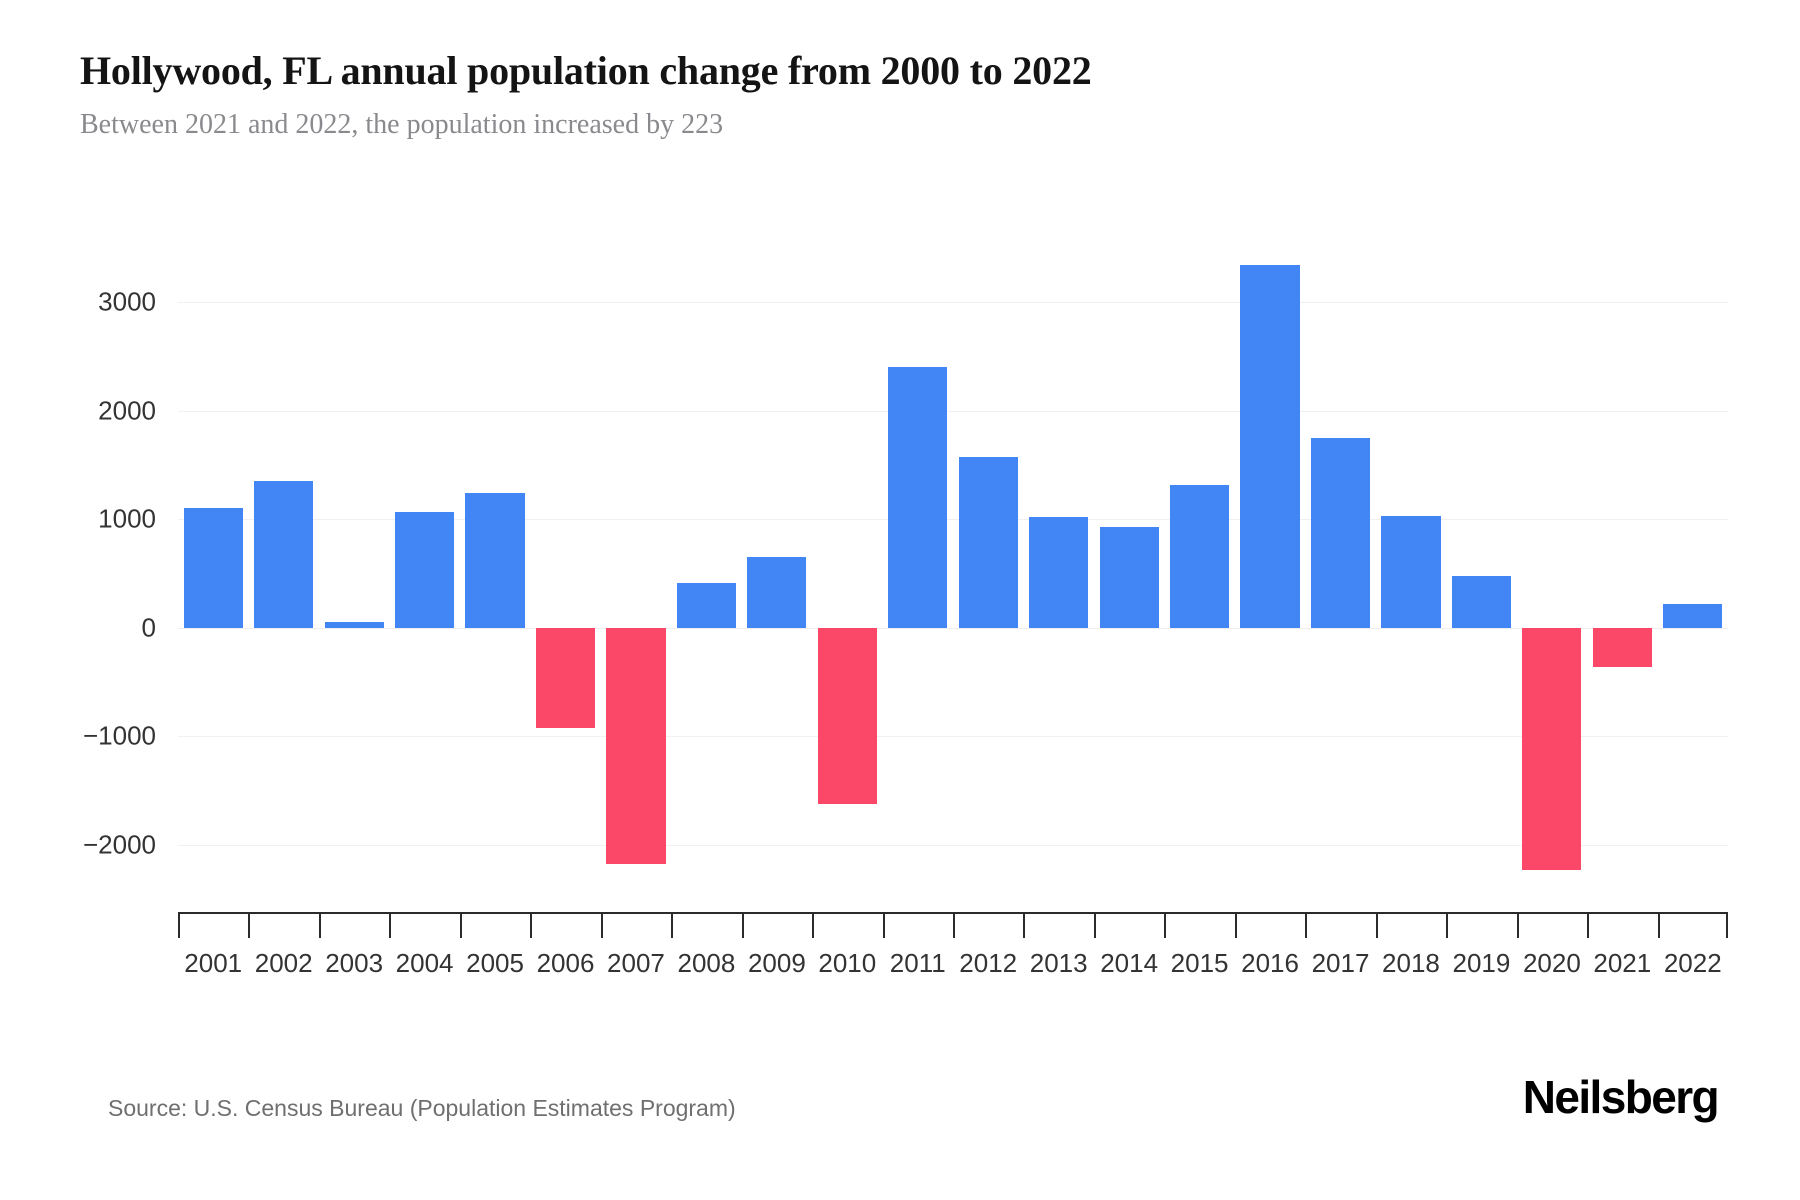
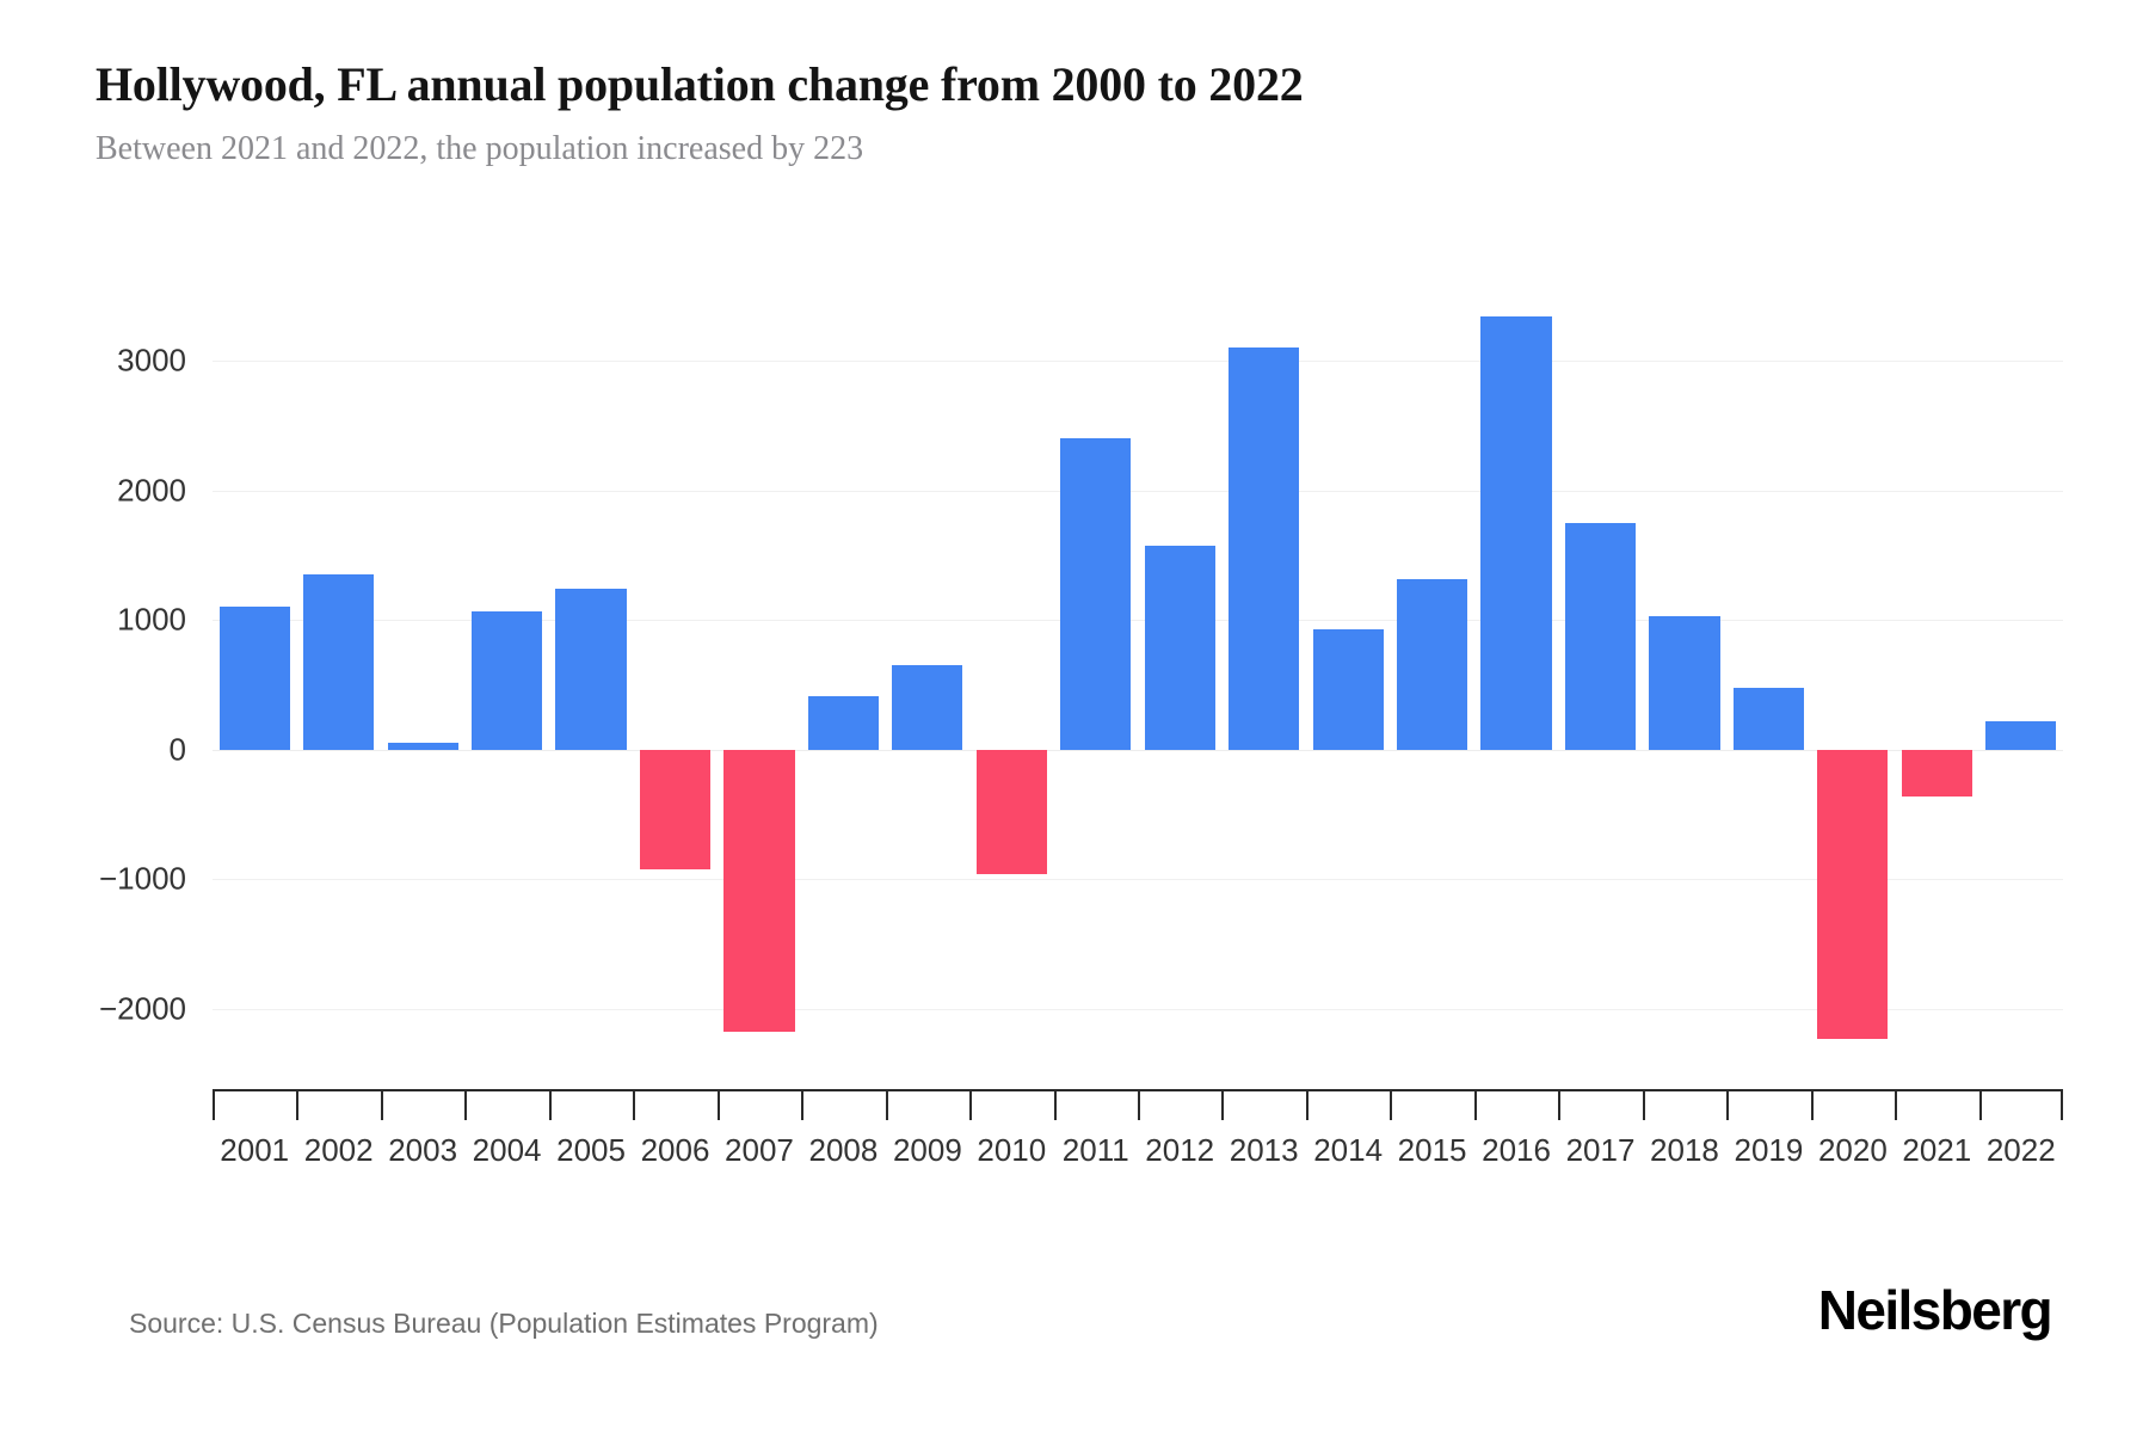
2010: -1620 -> -960
2013: 1020 -> 3100
